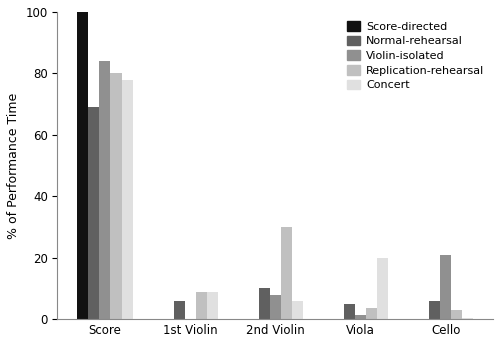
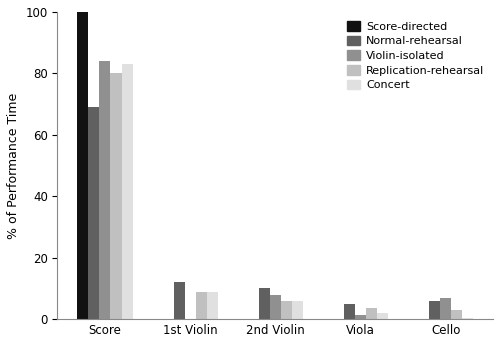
Concert/Score: 78.0 -> 83.0
Normal-rehearsal/1st Violin: 6 -> 12
Replication-rehearsal/2nd Violin: 30.0 -> 6.0
Concert/Viola: 20.0 -> 2.0
Violin-isolated/Cello: 21.0 -> 7.0
